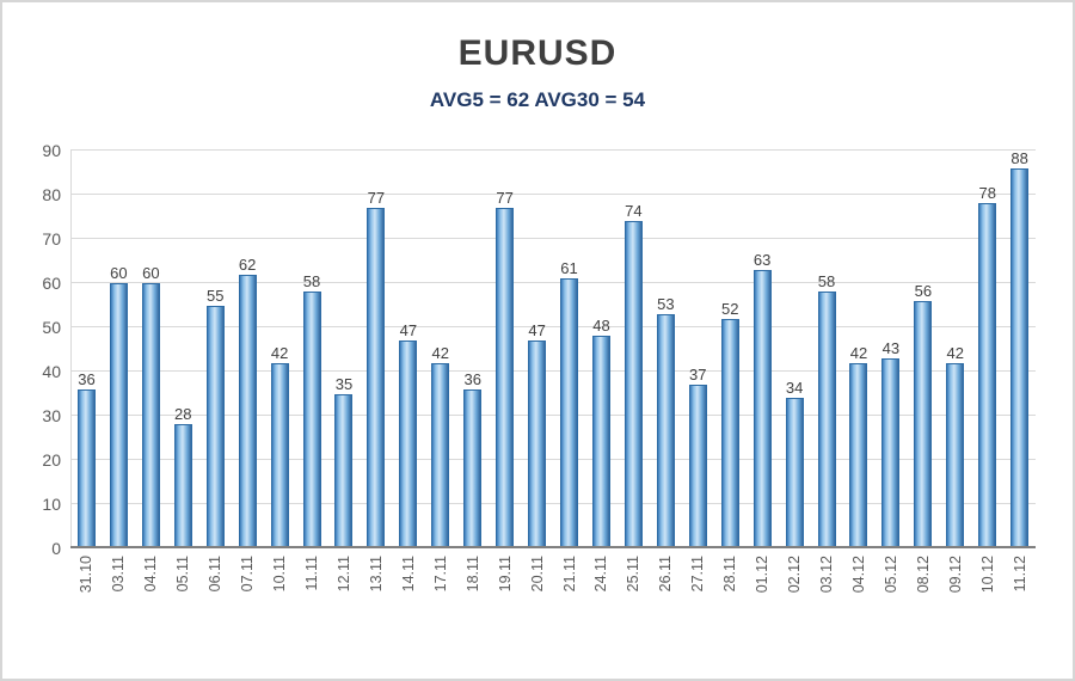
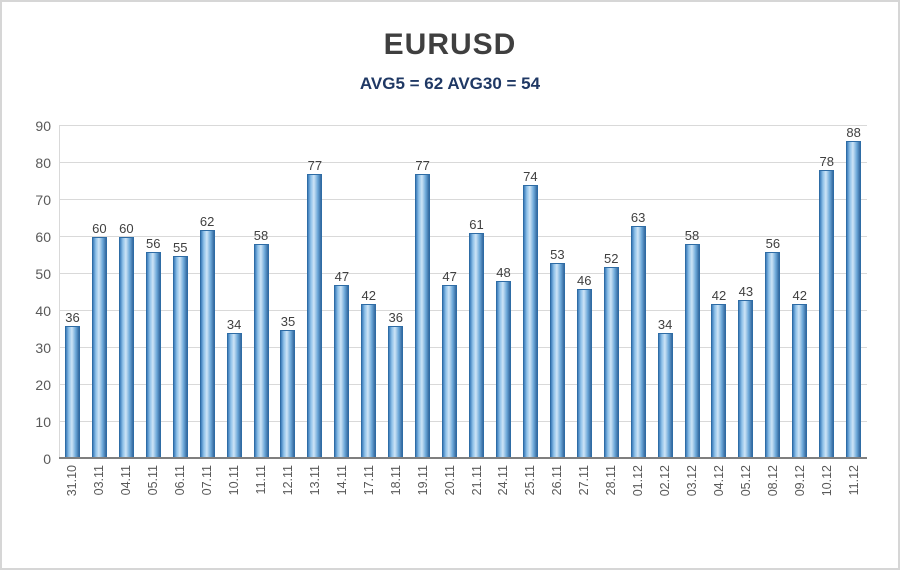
05.11: 28 -> 56
10.11: 42 -> 34
27.11: 37 -> 46
